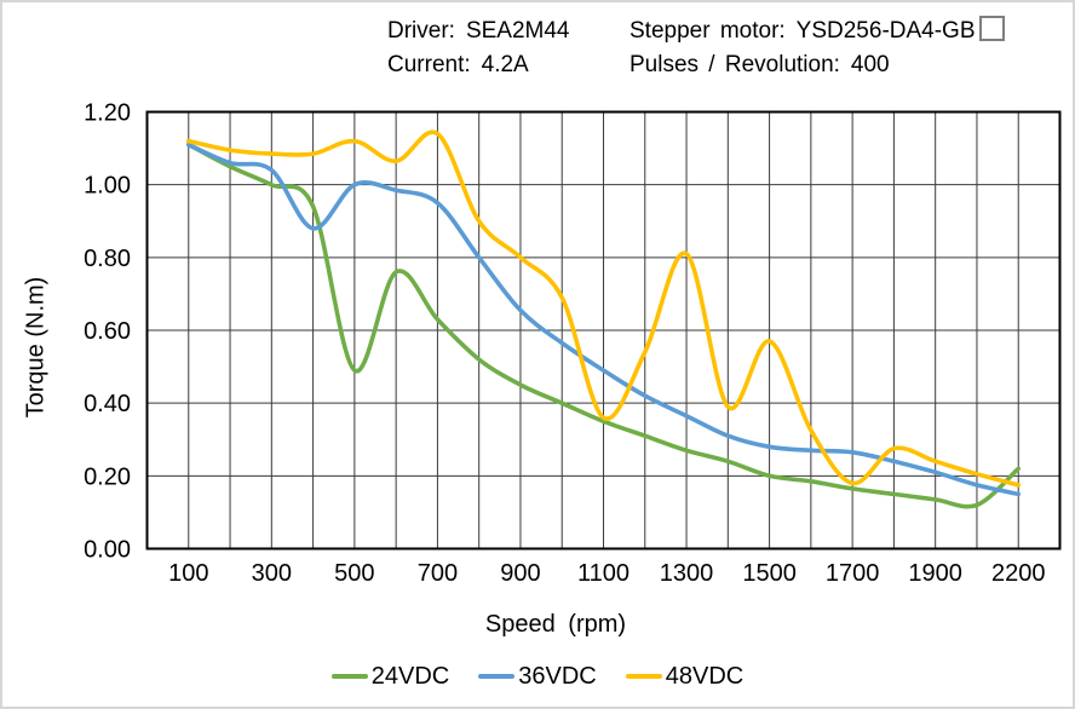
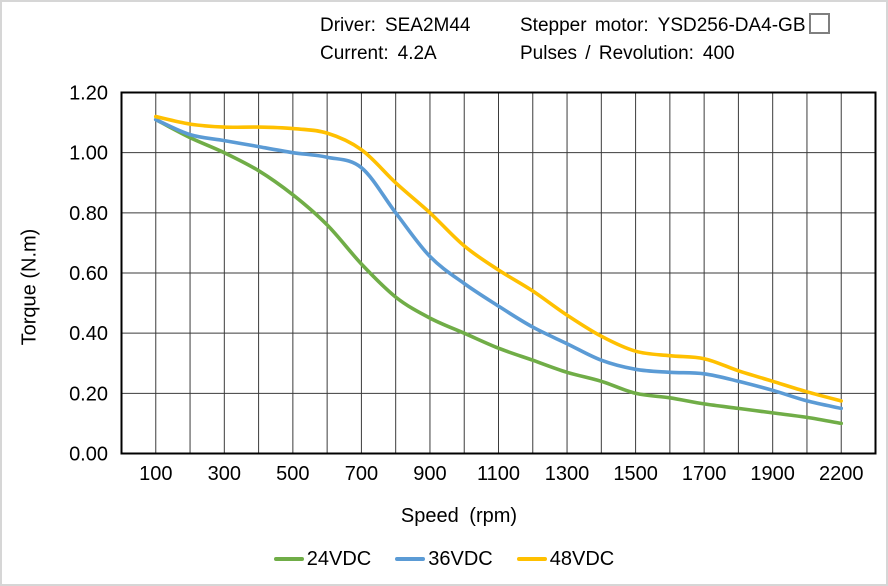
36VDC/400: 0.88 -> 1.02
24VDC/500: 0.49 -> 0.86
48VDC/500: 1.12 -> 1.08
48VDC/700: 1.14 -> 1.01
48VDC/1100: 0.36 -> 0.61
48VDC/1300: 0.81 -> 0.46
48VDC/1500: 0.57 -> 0.34
48VDC/1700: 0.18 -> 0.32
24VDC/2200: 0.22 -> 0.10
